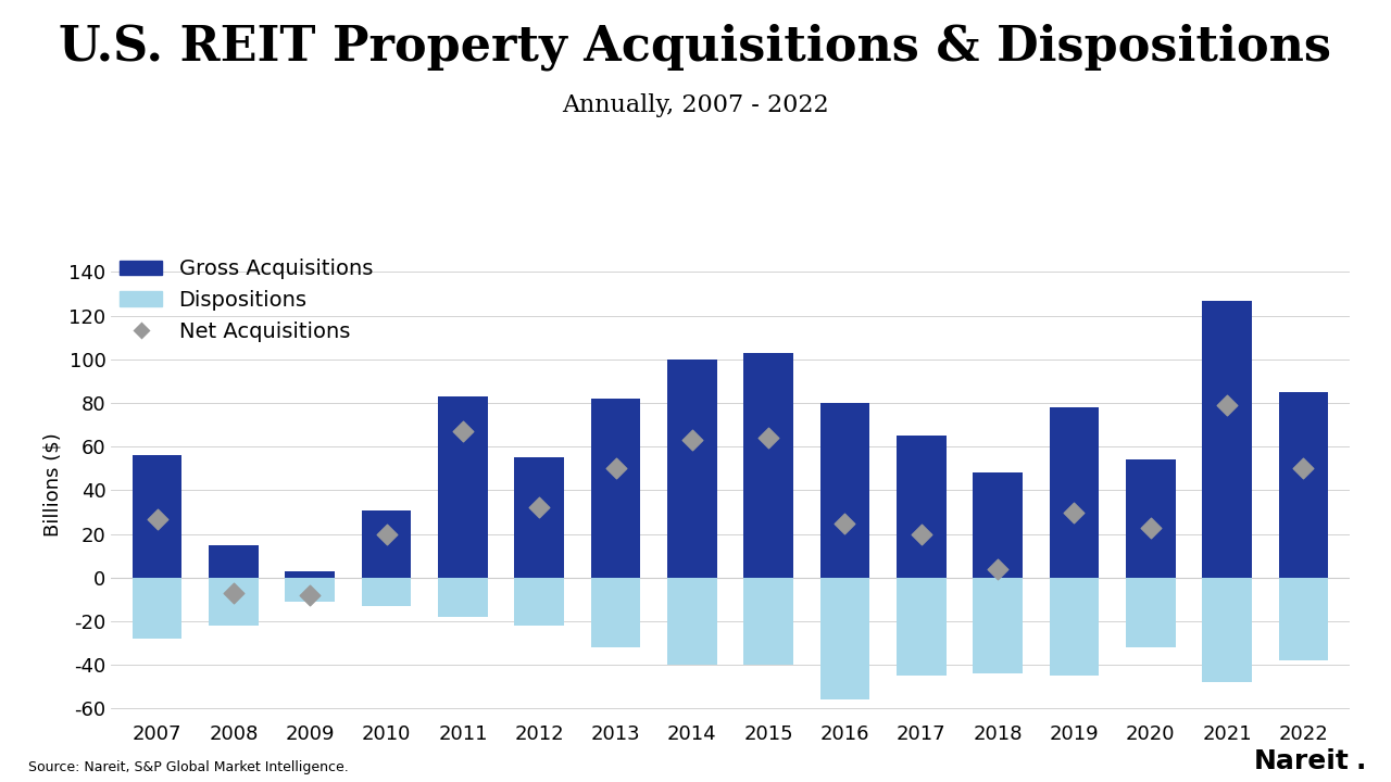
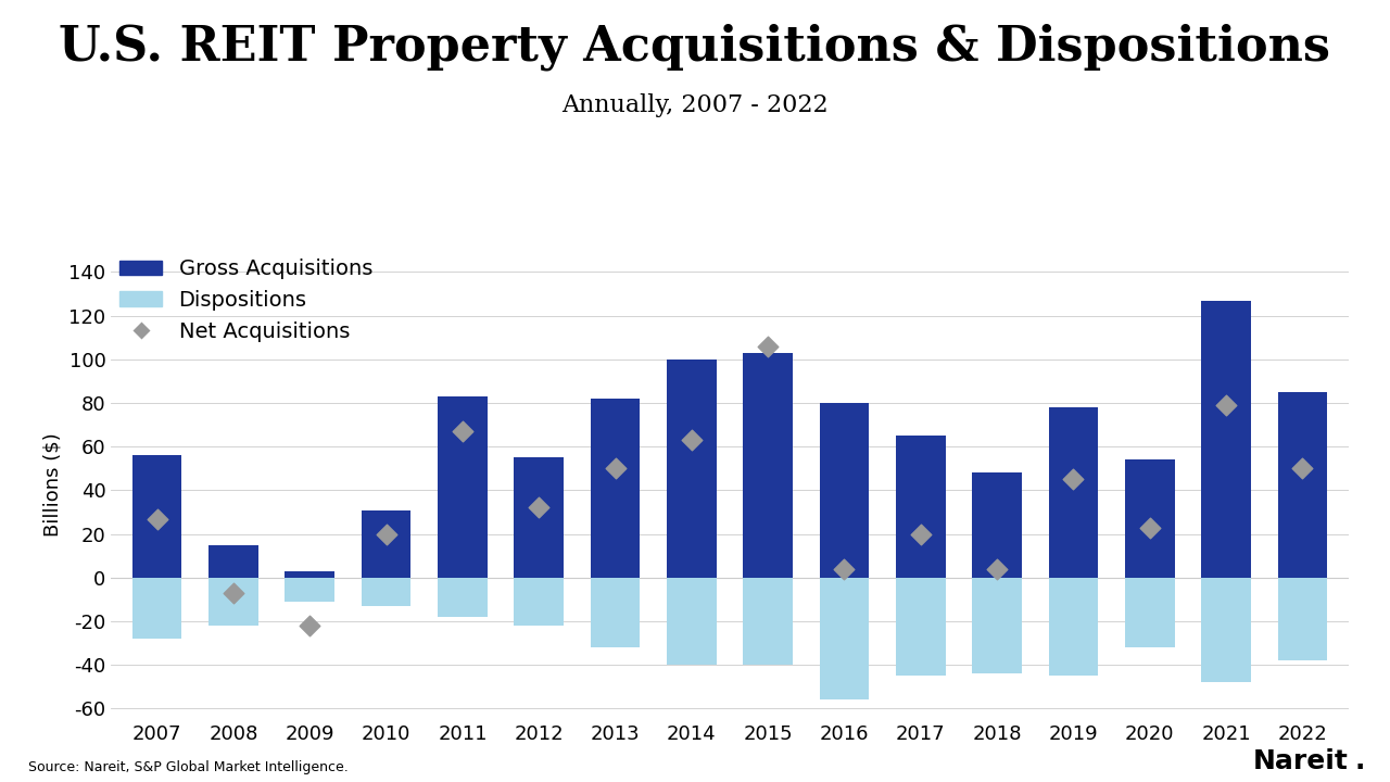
Net Acquisitions/2009: -8 -> -22
Net Acquisitions/2015: 64 -> 106
Net Acquisitions/2016: 25 -> 4
Net Acquisitions/2019: 30 -> 45
